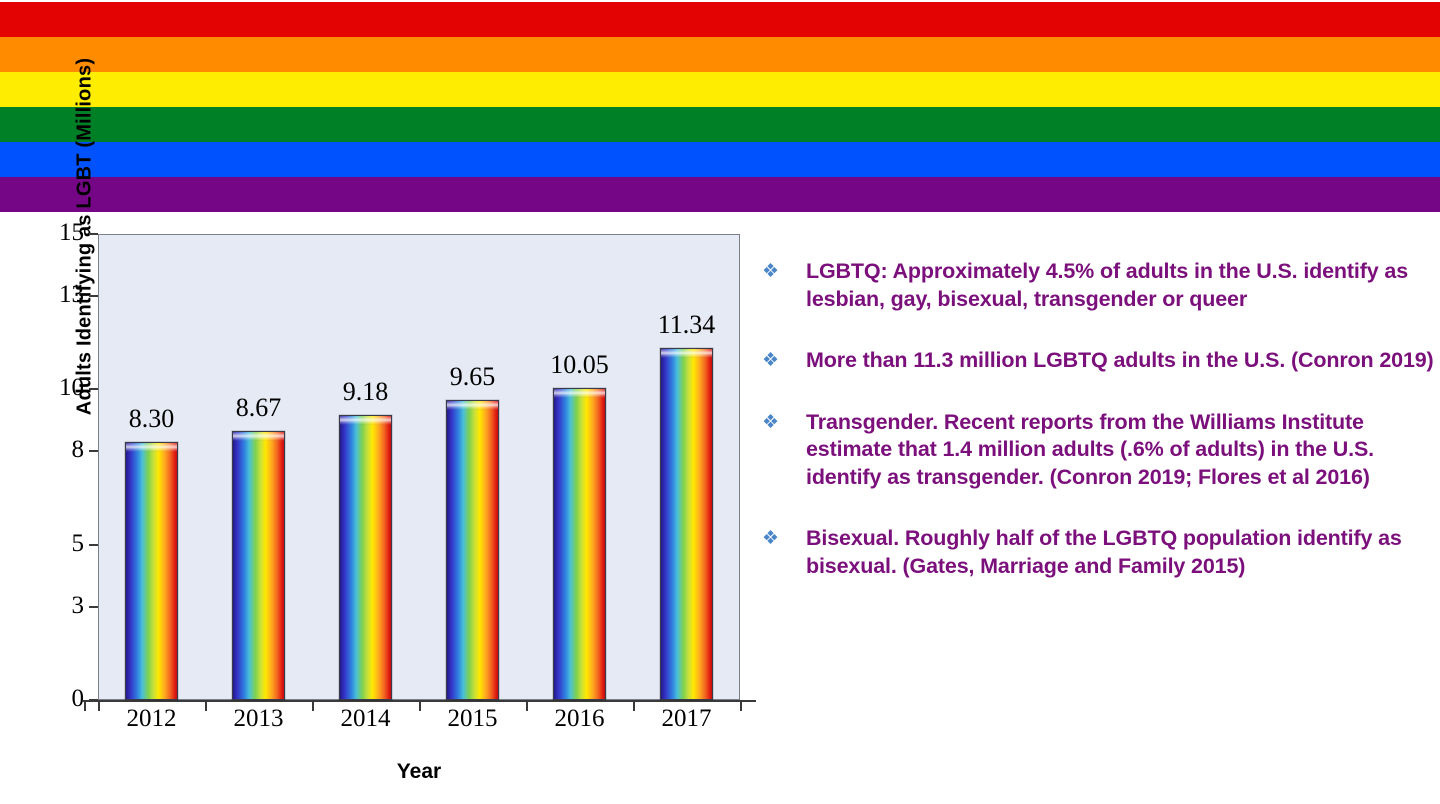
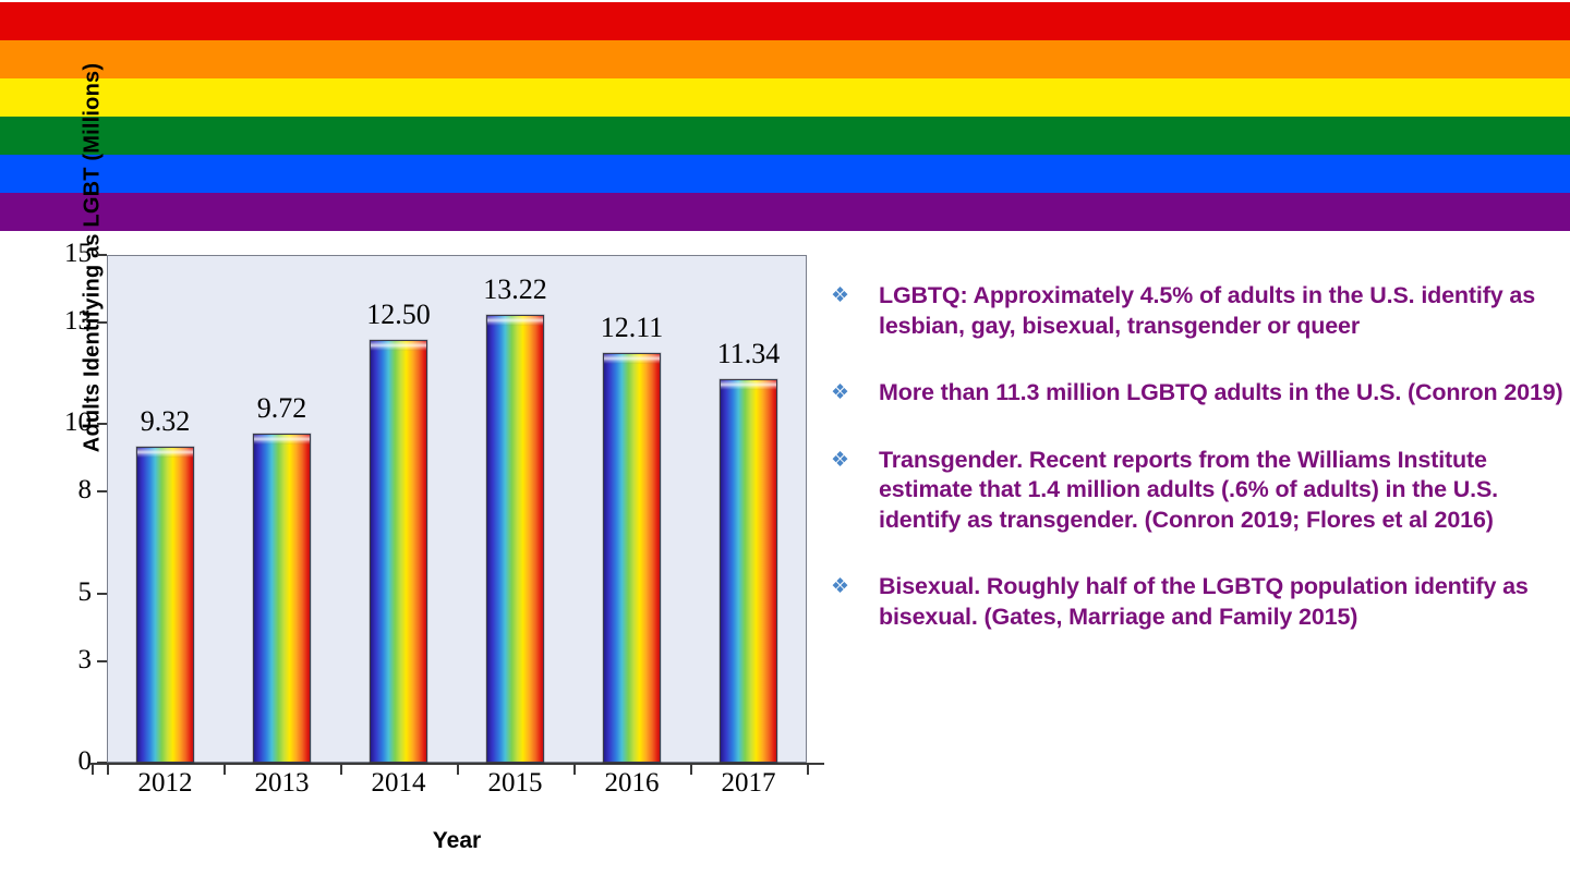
2012: 8.30 -> 9.32
2013: 8.67 -> 9.72
2014: 9.18 -> 12.50
2015: 9.65 -> 13.22
2016: 10.05 -> 12.11
